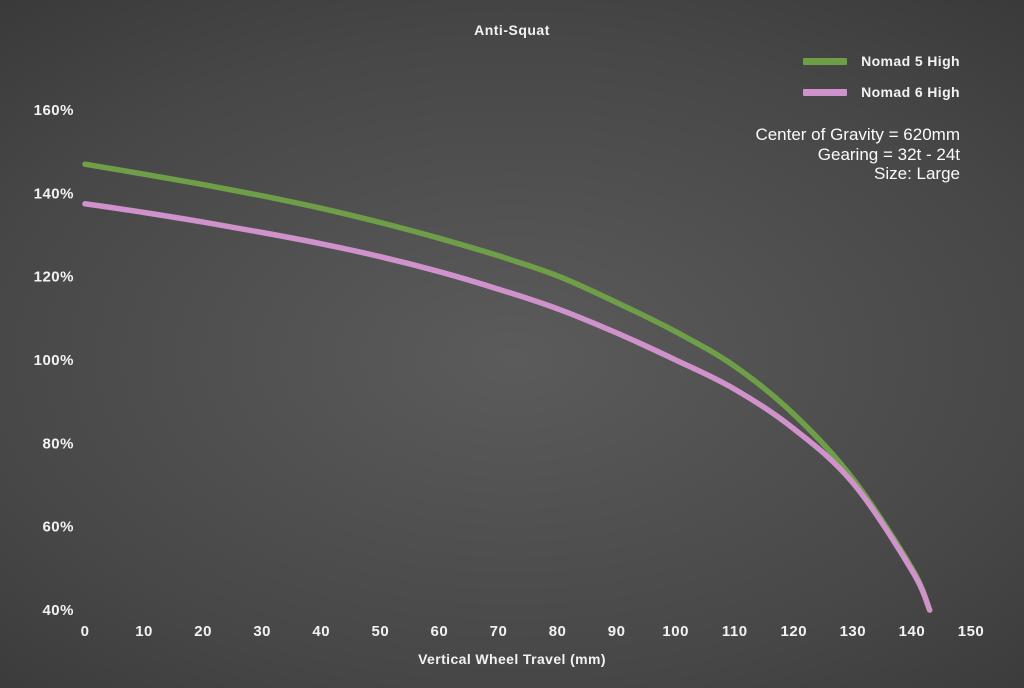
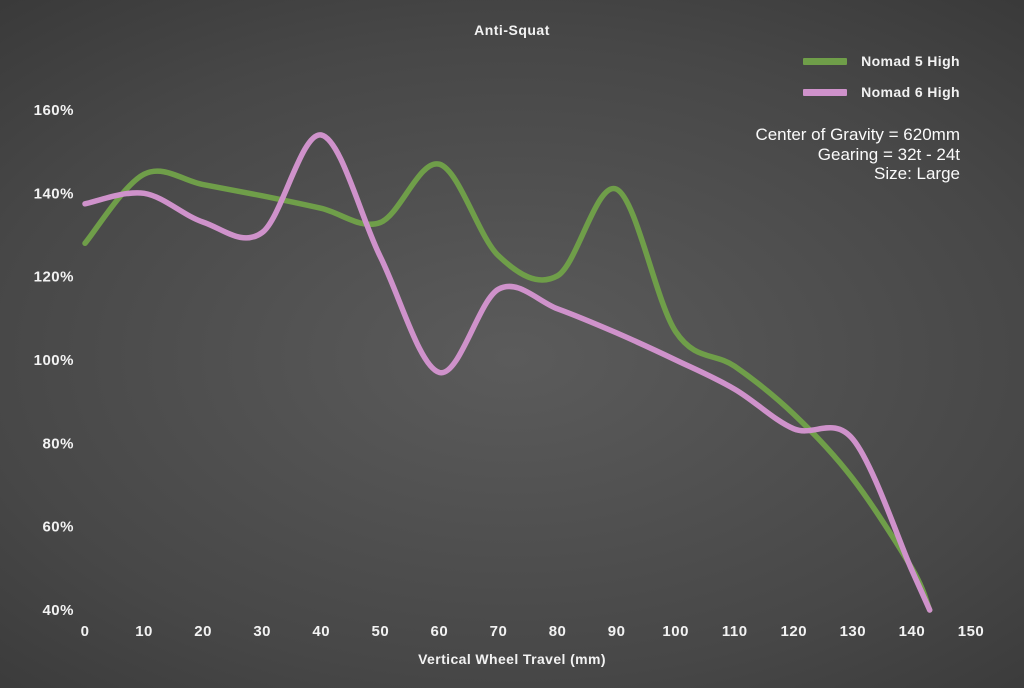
Nomad 5 High/0: 147% -> 128%
Nomad 6 High/10: 135% -> 140%
Nomad 6 High/40: 128% -> 154%
Nomad 5 High/60: 129% -> 147%
Nomad 6 High/60: 121% -> 97%
Nomad 5 High/90: 114% -> 141%
Nomad 6 High/130: 70% -> 81%
